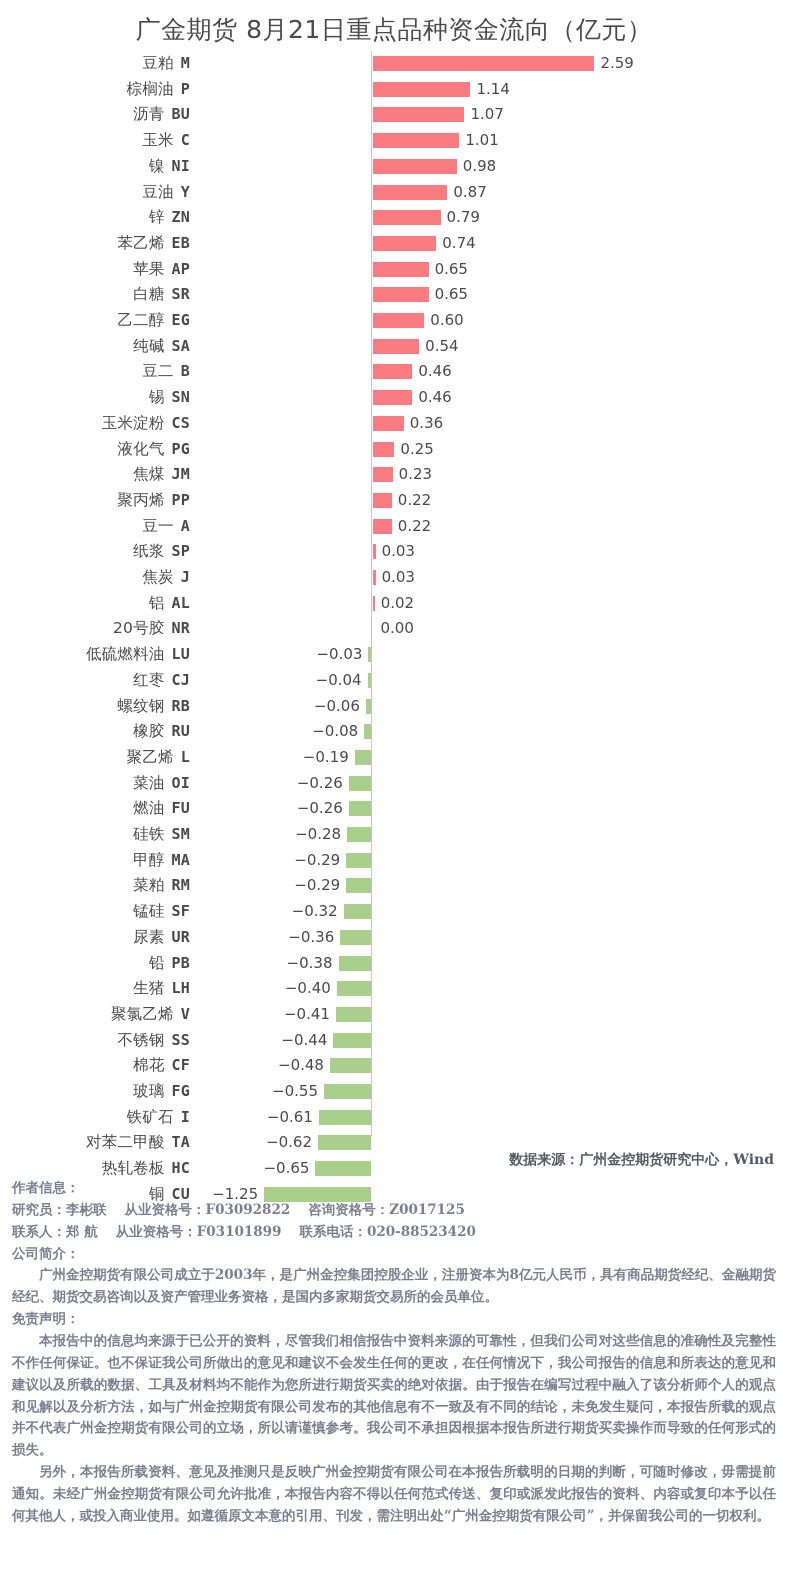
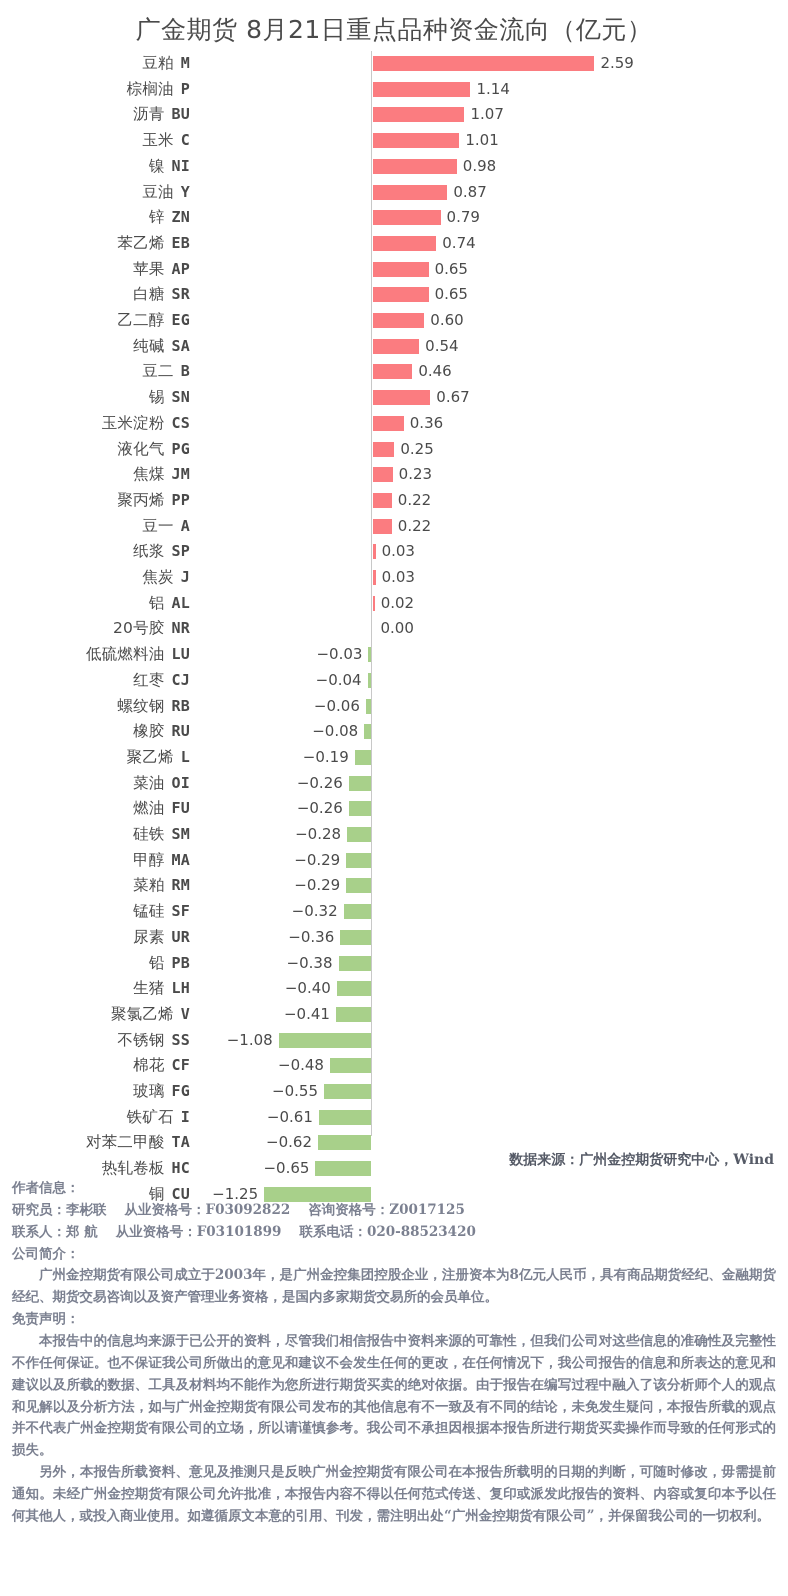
锡: 0.46 -> 0.67
不锈钢: −0.44 -> −1.08
